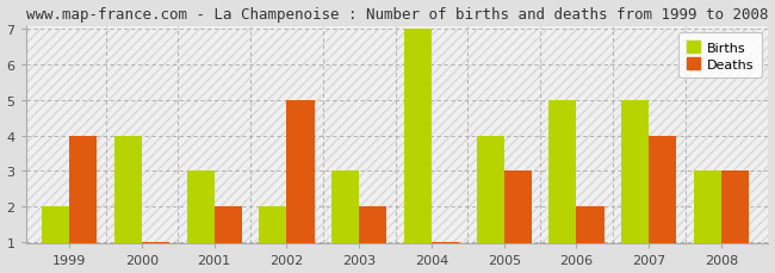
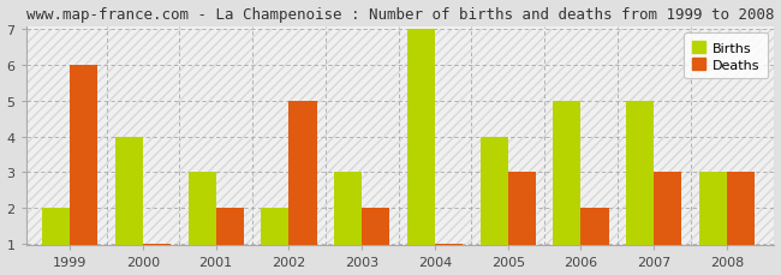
Deaths/1999: 4 -> 6
Deaths/2007: 4 -> 3
